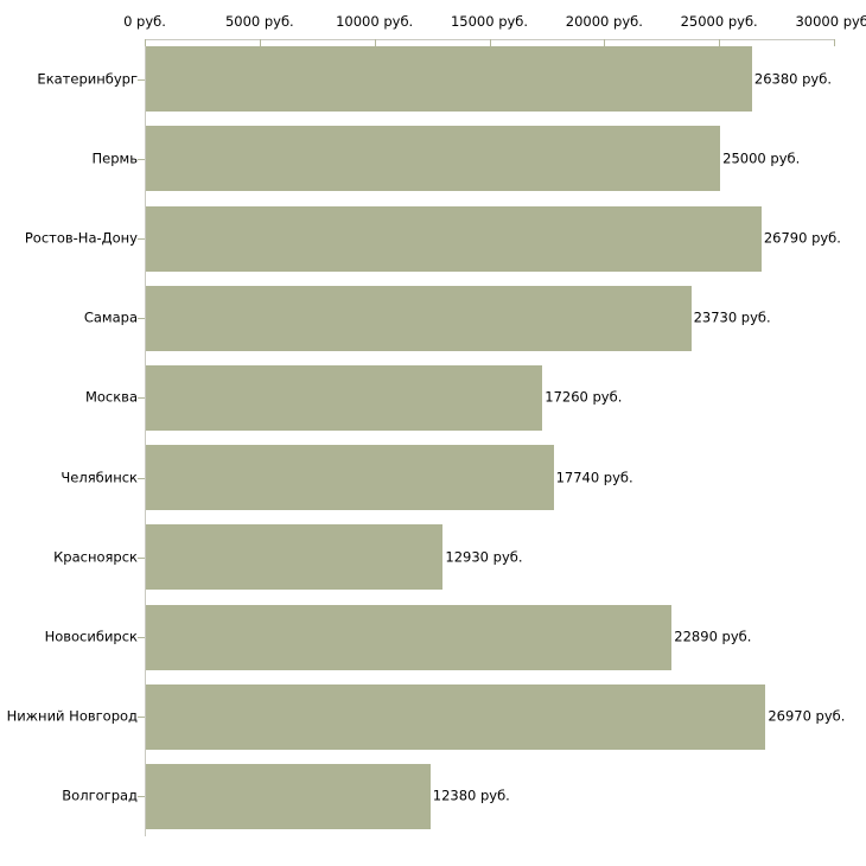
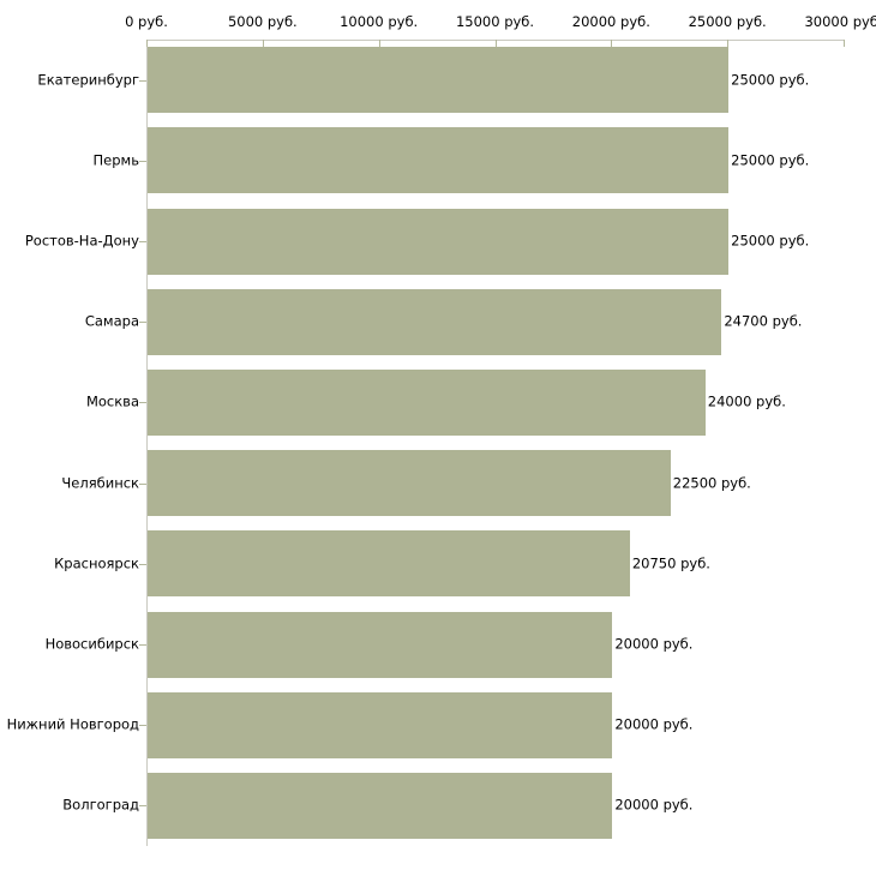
Екатеринбург: 26380 -> 25000
Ростов-На-Дону: 26790 -> 25000
Самара: 23730 -> 24700
Москва: 17260 -> 24000
Челябинск: 17740 -> 22500
Красноярск: 12930 -> 20750
Новосибирск: 22890 -> 20000
Нижний Новгород: 26970 -> 20000
Волгоград: 12380 -> 20000
